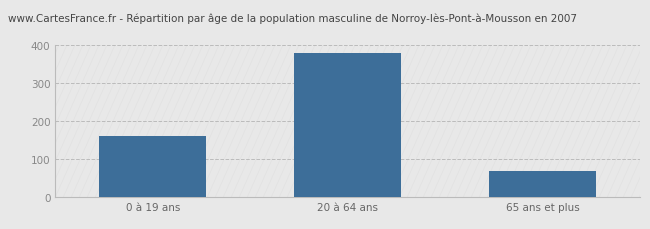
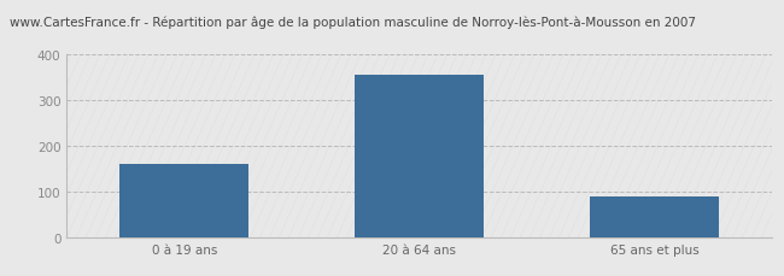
20 à 64 ans: 380 -> 355
65 ans et plus: 67 -> 90
